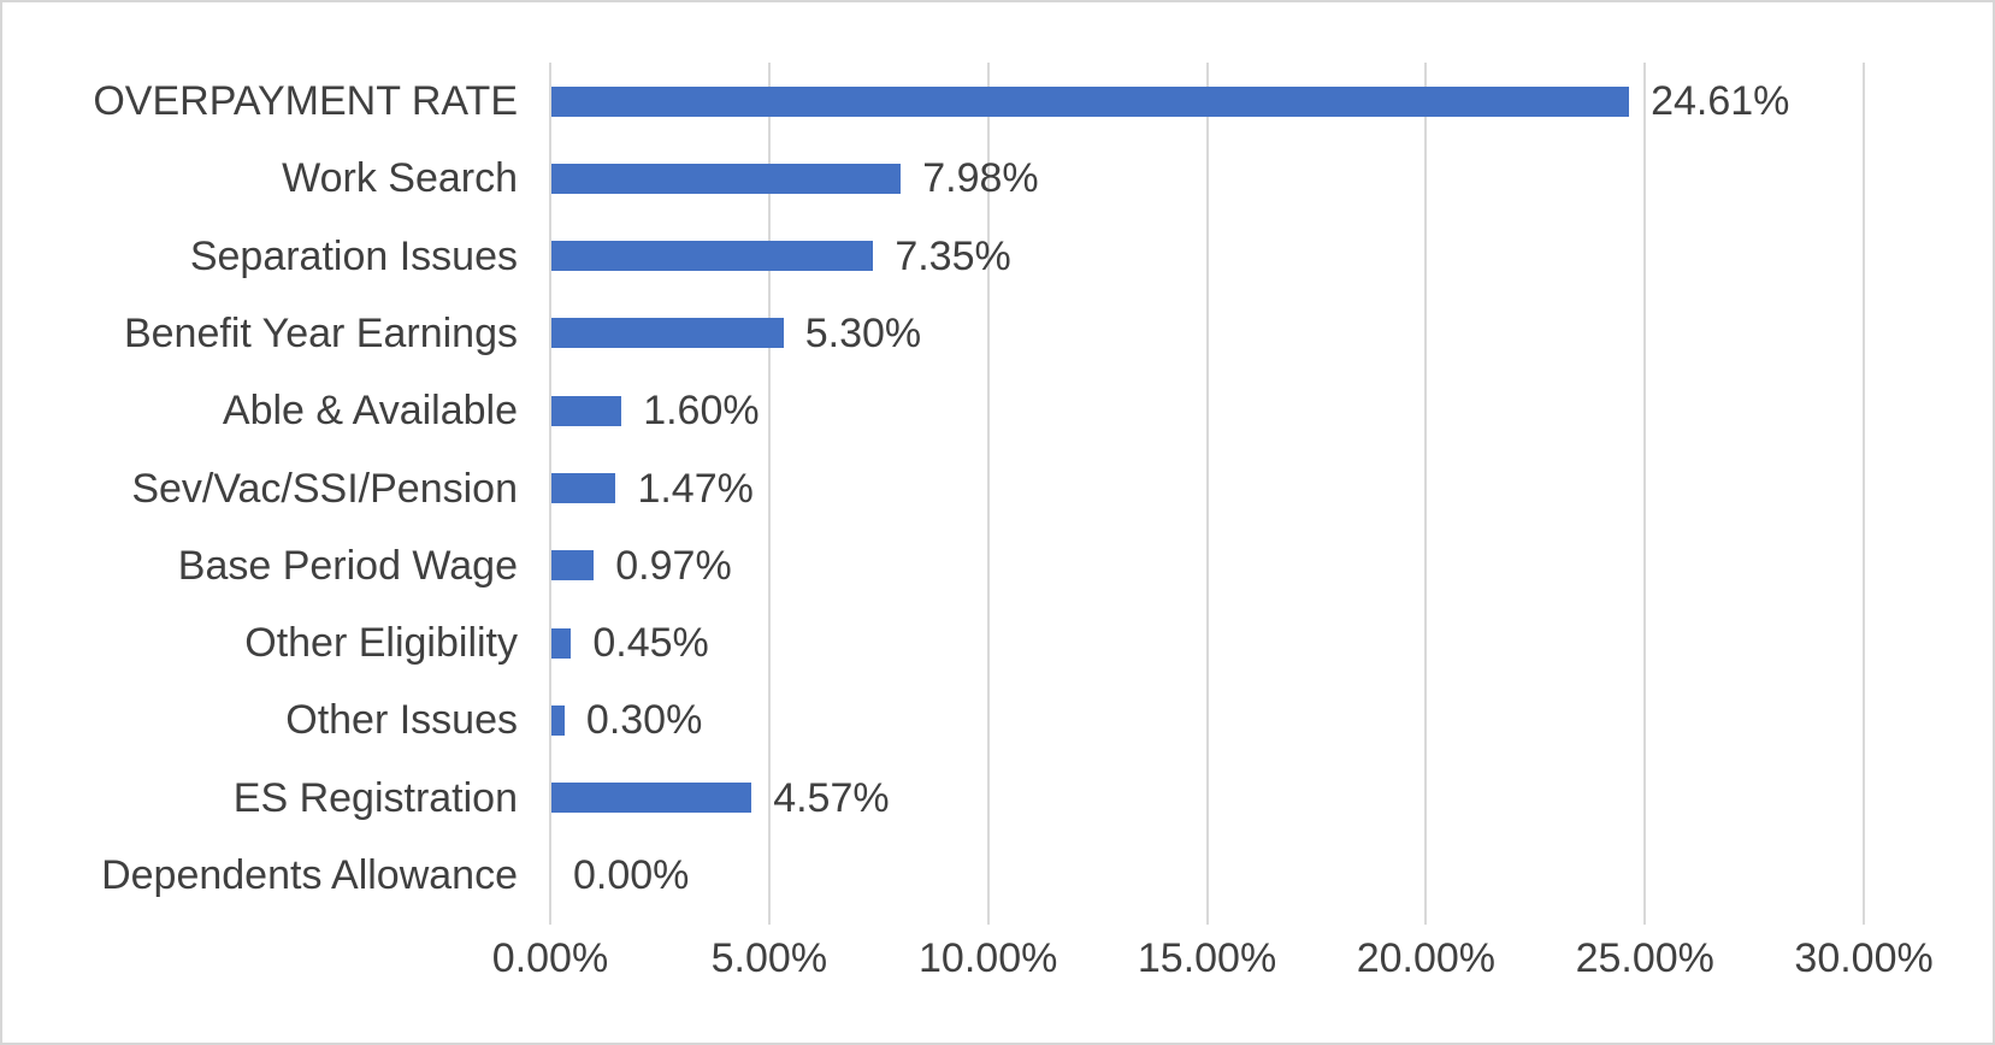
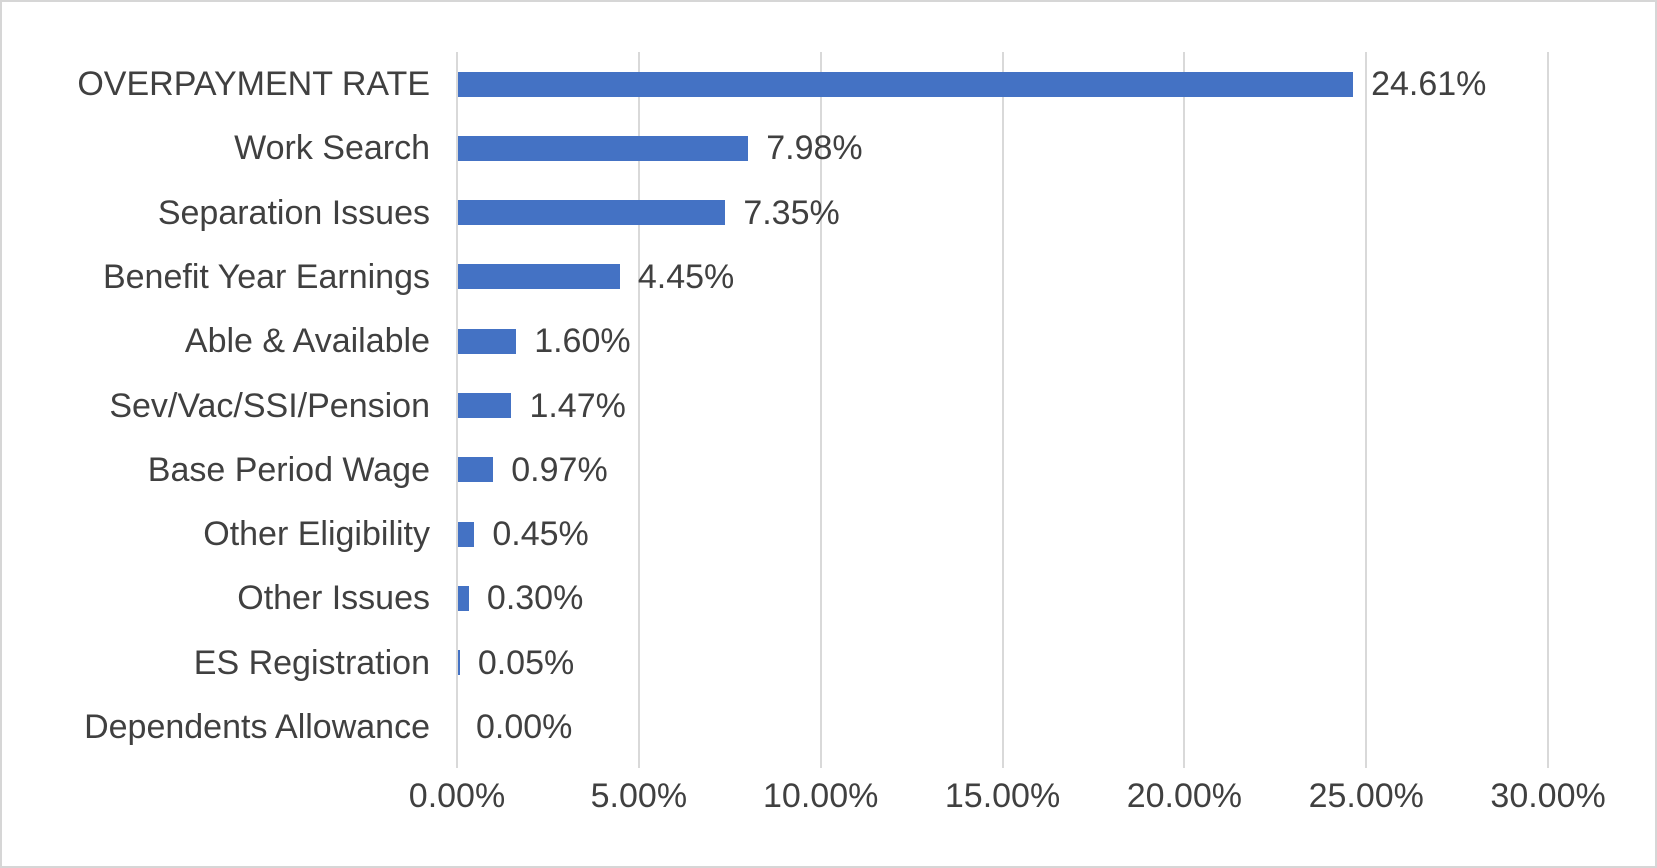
Benefit Year Earnings: 5.30% -> 4.45%
ES Registration: 4.57% -> 0.05%
